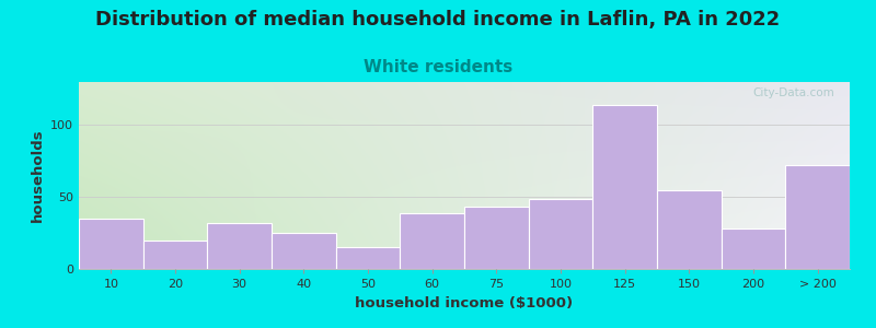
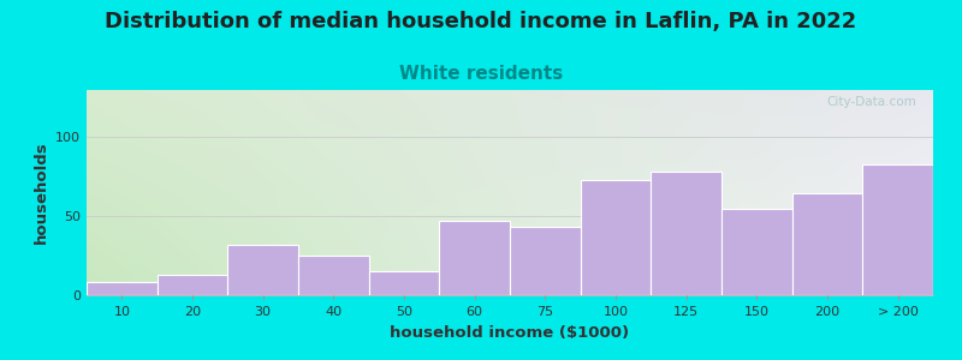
10: 35 -> 8
20: 20 -> 13
60: 39 -> 47
100: 49 -> 73
125: 114 -> 78
200: 28 -> 65
> 200: 72 -> 83
